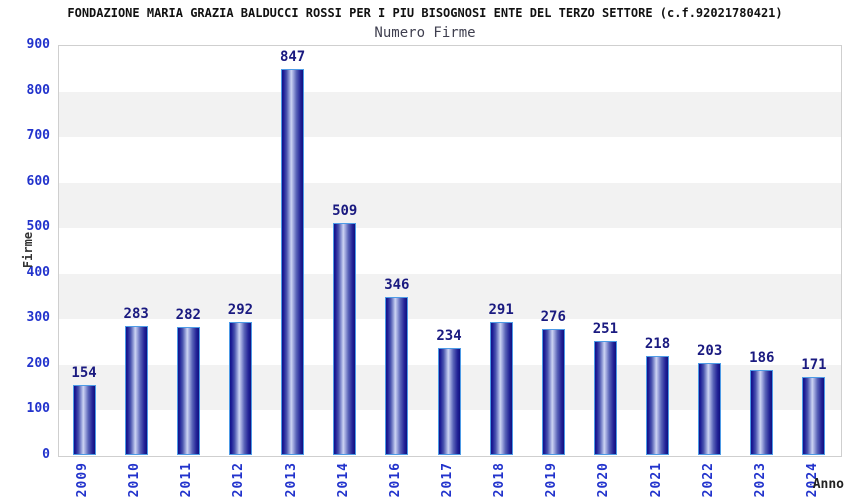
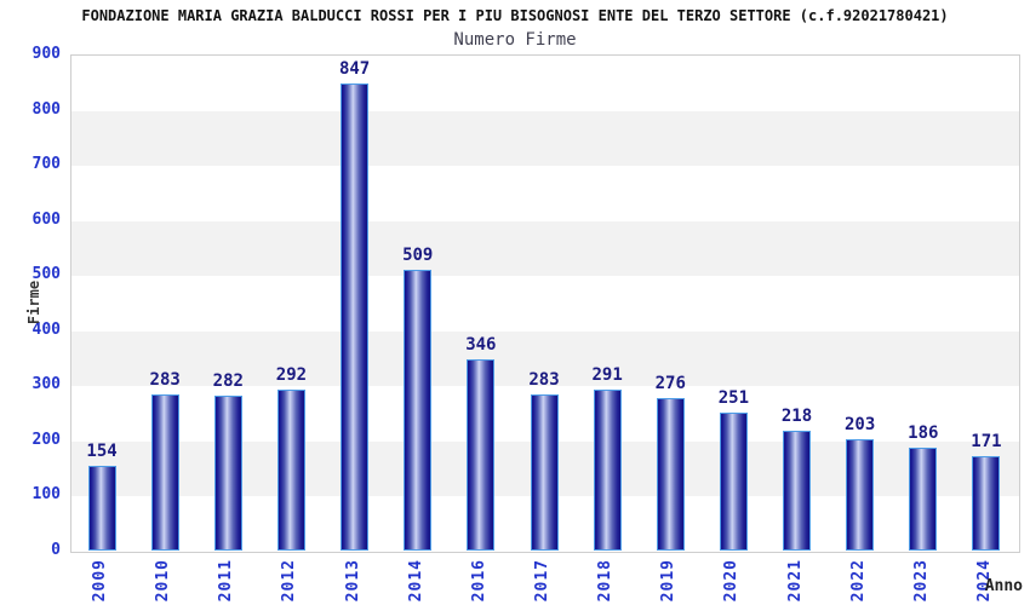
2017: 234 -> 283
